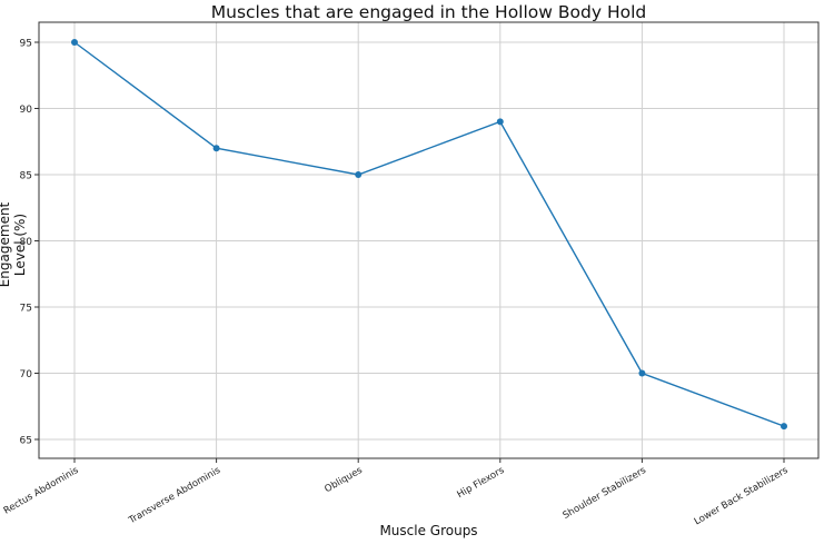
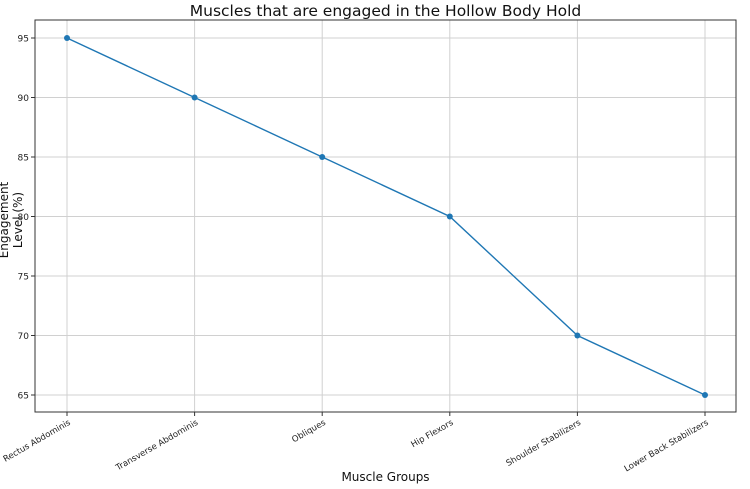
Transverse Abdominis: 87 -> 90
Hip Flexors: 89 -> 80
Lower Back Stabilizers: 66 -> 65
